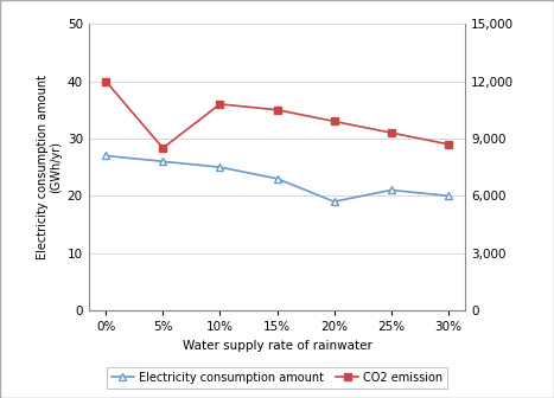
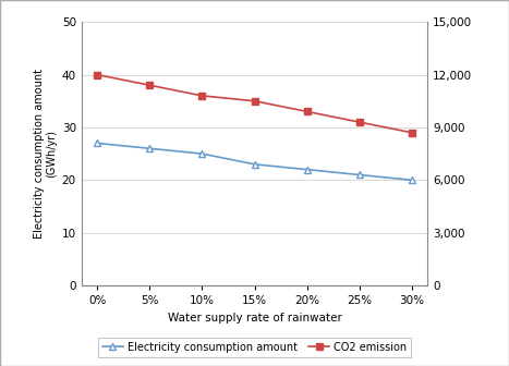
CO2 emission/5%: 8,500 -> 11,400
Electricity consumption amount/20%: 19 -> 22
